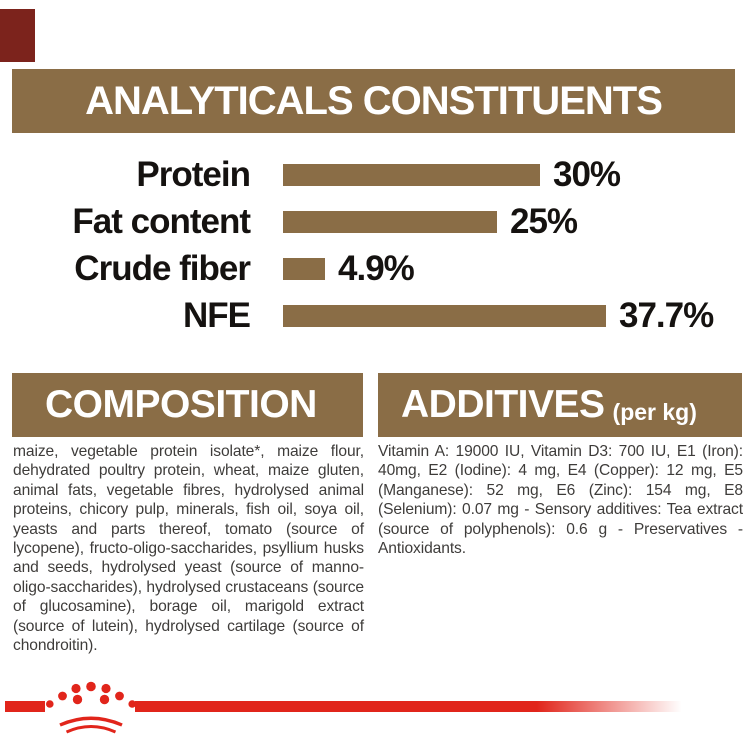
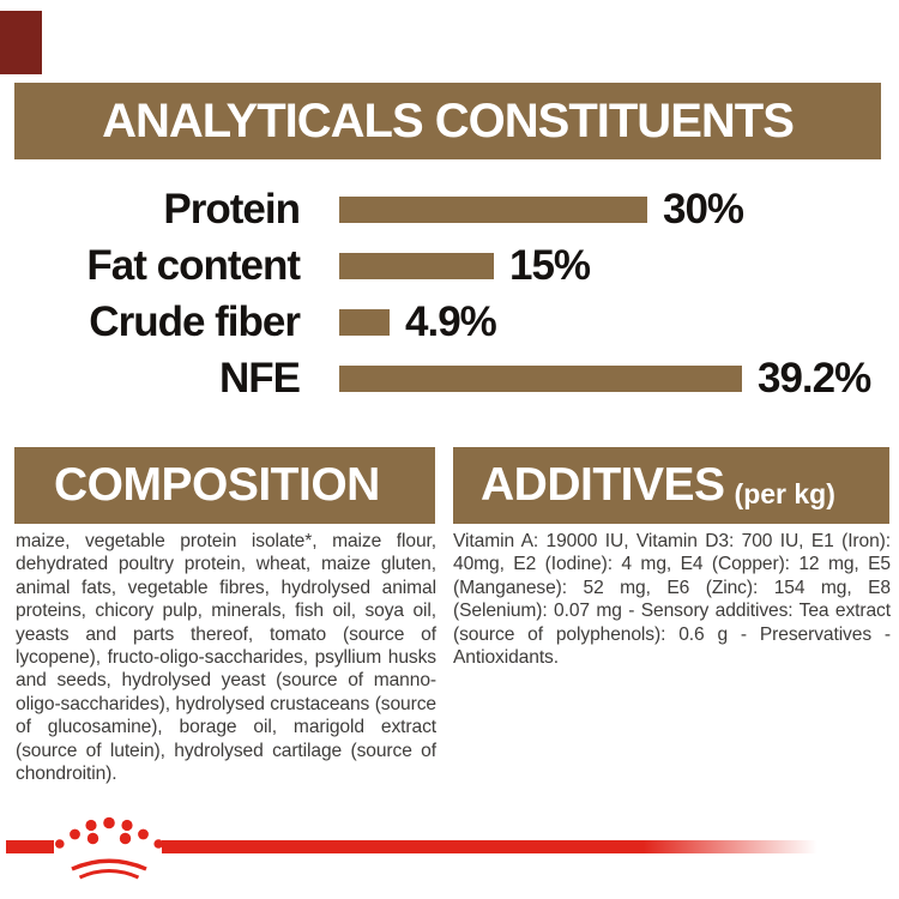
Fat content: 25% -> 15%
NFE: 37.7% -> 39.2%
